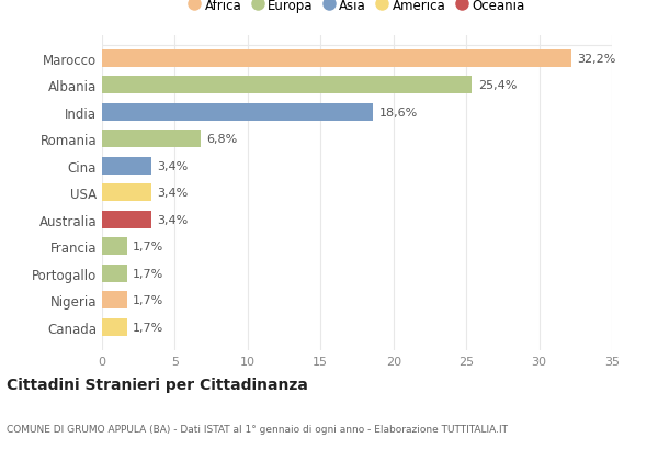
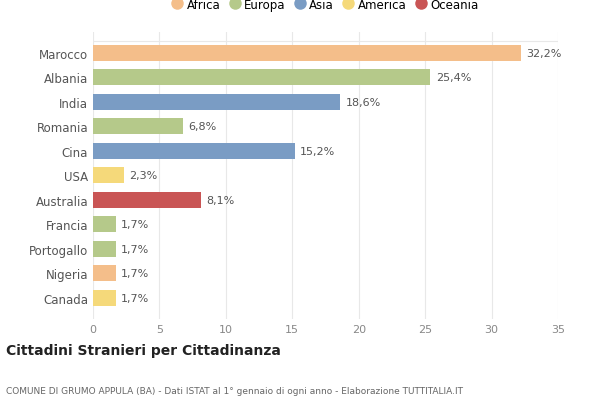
Cina: 3,4% -> 15,2%
USA: 3,4% -> 2,3%
Australia: 3,4% -> 8,1%
